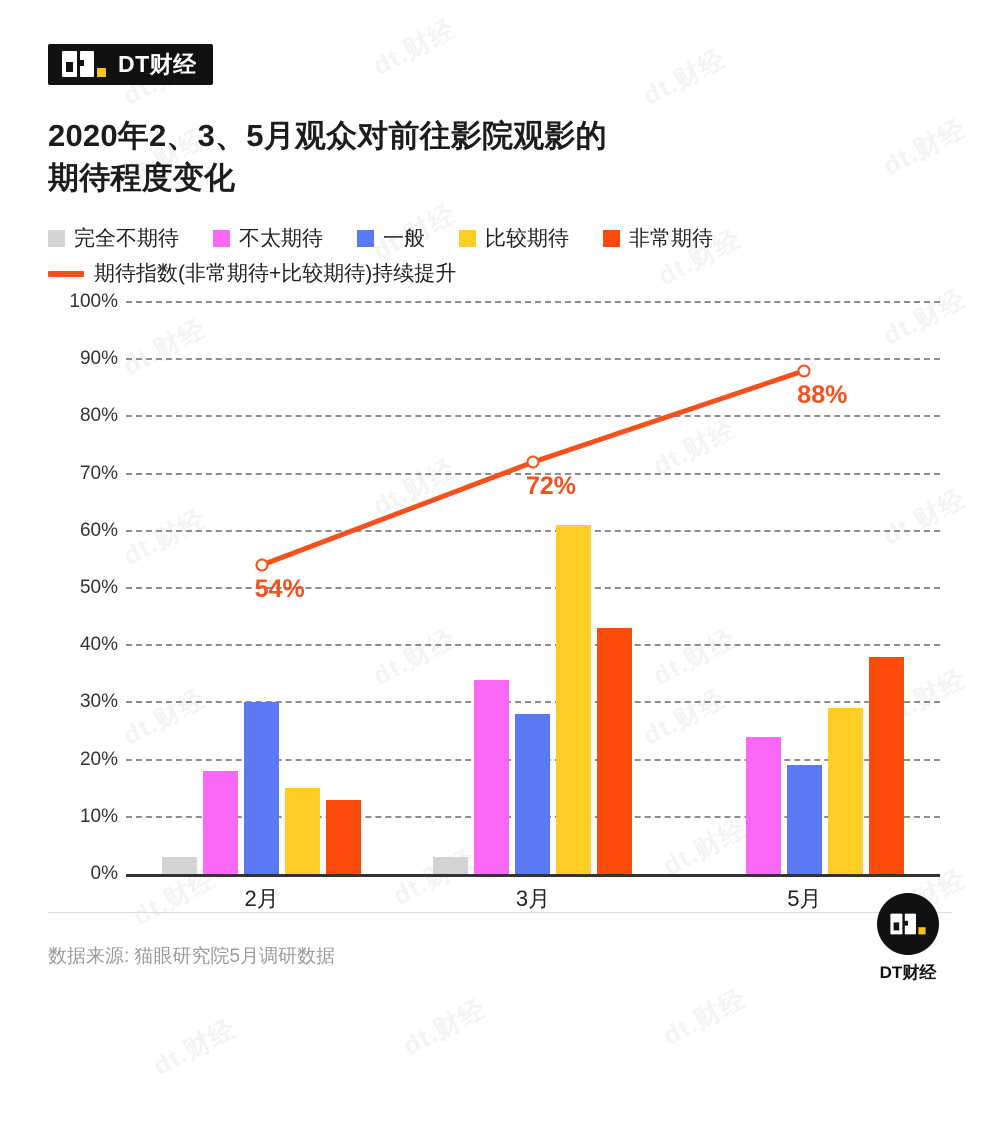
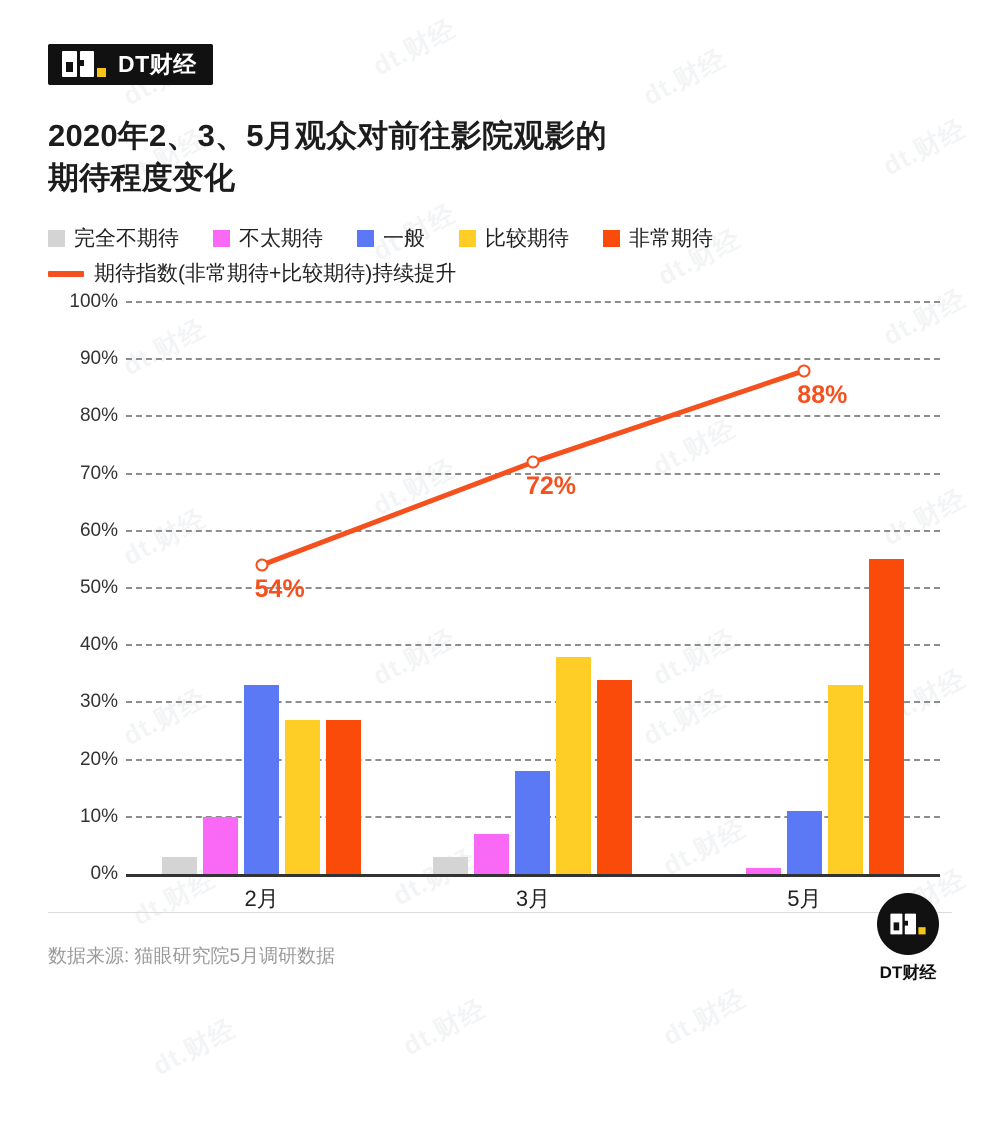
不太期待/2月: 18% -> 10%
一般/2月: 30% -> 33%
比较期待/2月: 15% -> 27%
非常期待/2月: 13% -> 27%
不太期待/3月: 34% -> 7%
一般/3月: 28% -> 18%
比较期待/3月: 61% -> 38%
非常期待/3月: 43% -> 34%
不太期待/5月: 24% -> 1%
一般/5月: 19% -> 11%
比较期待/5月: 29% -> 33%
非常期待/5月: 38% -> 55%
